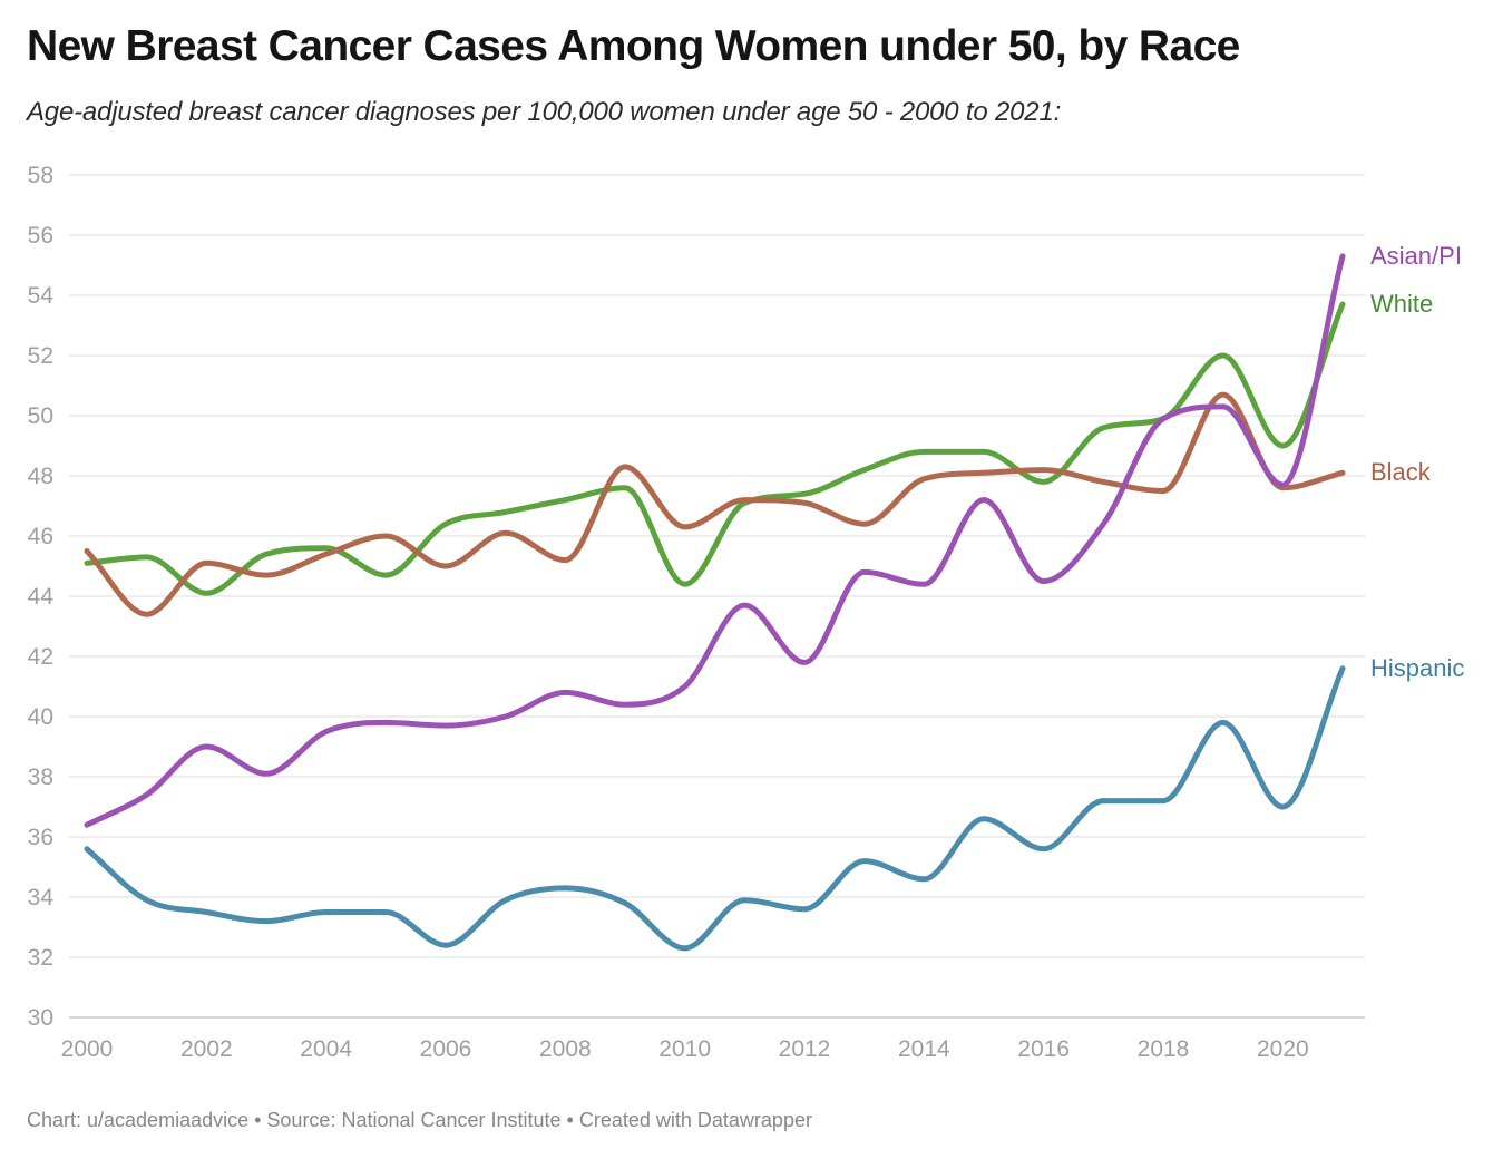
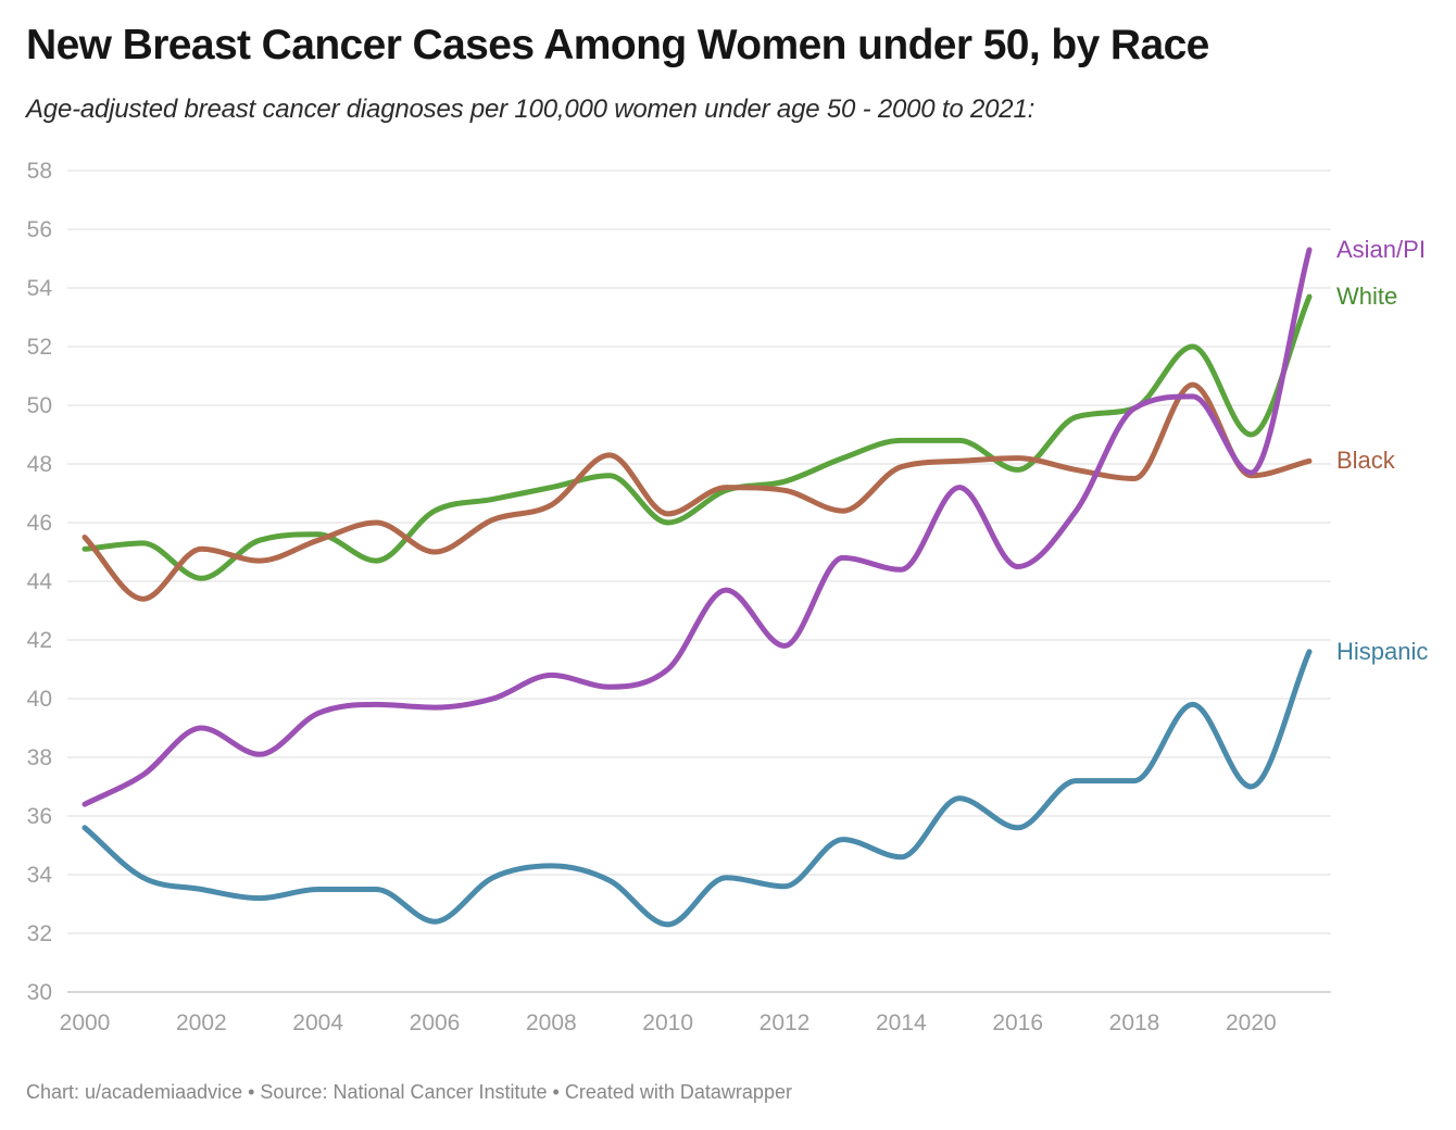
Black/2008: 45.2 -> 46.6
White/2010: 44.4 -> 46.0
